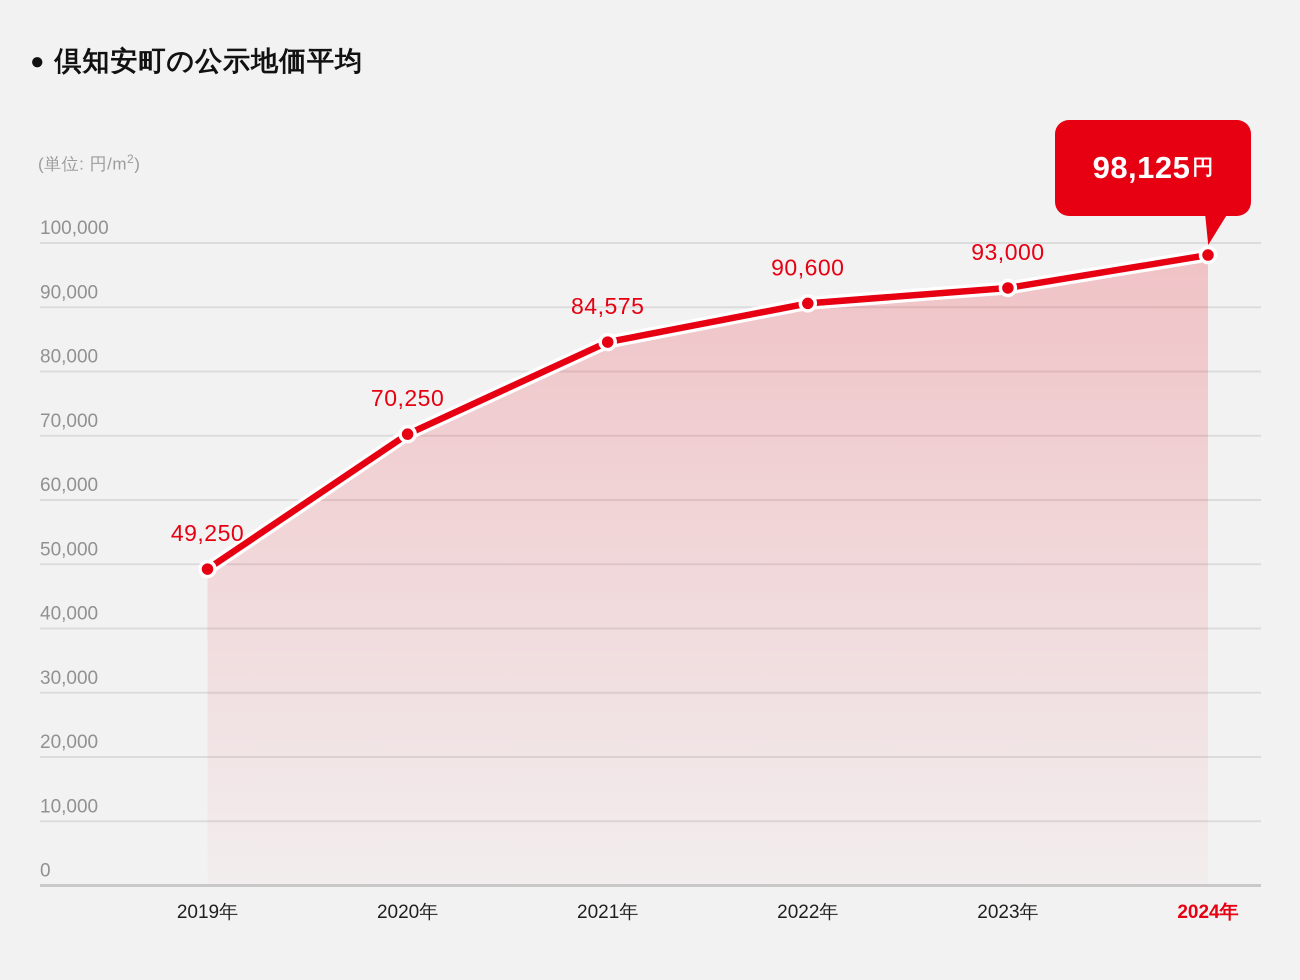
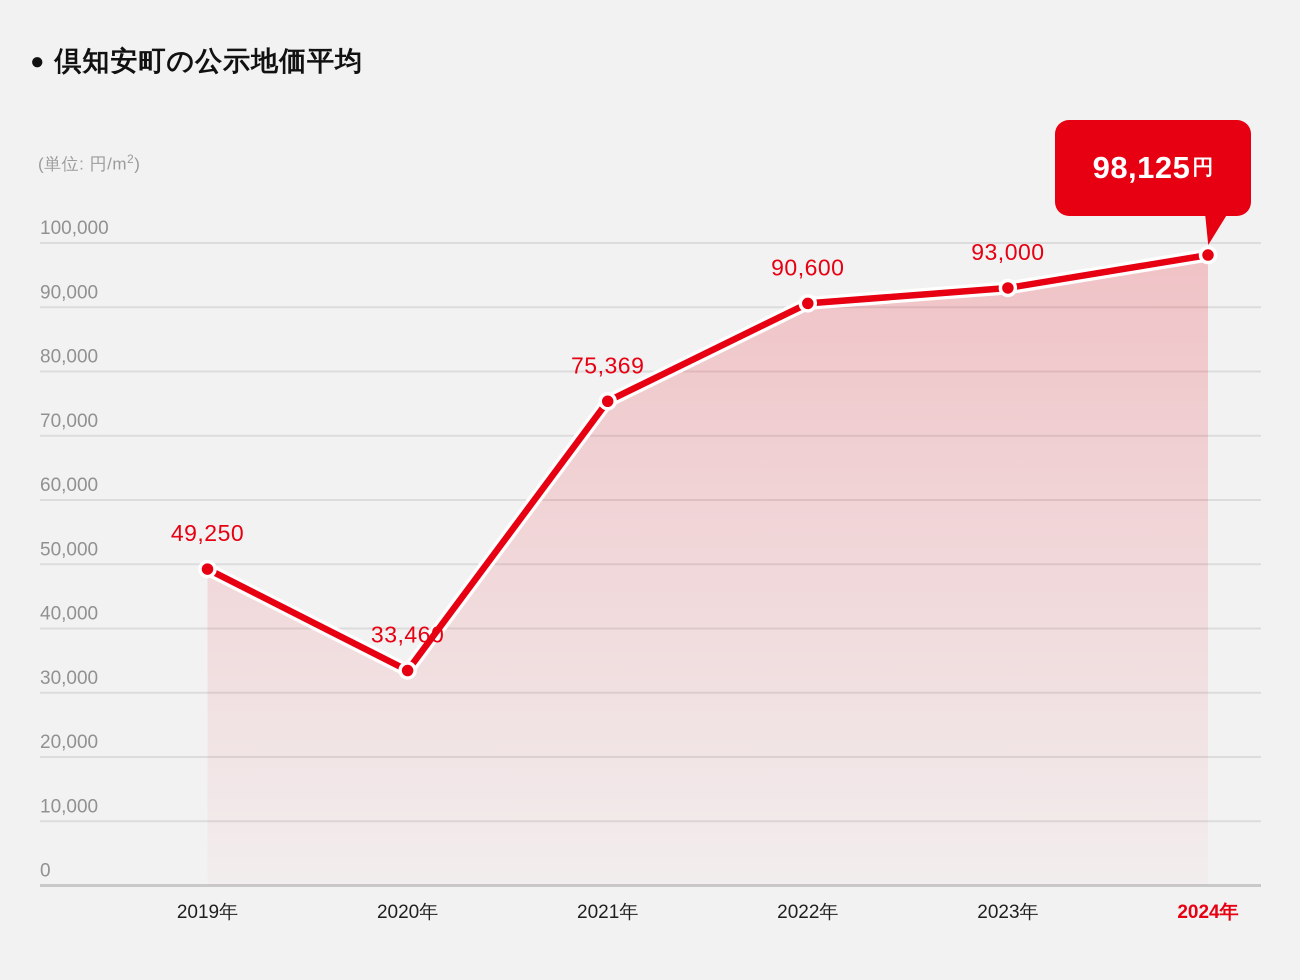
2020年: 70,250 -> 33,460
2021年: 84,575 -> 75,369
